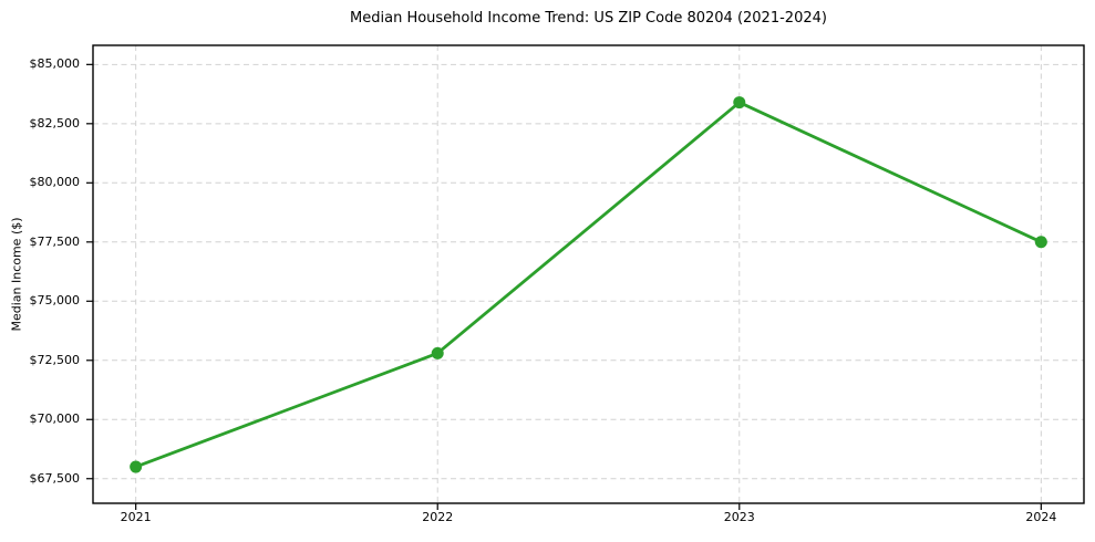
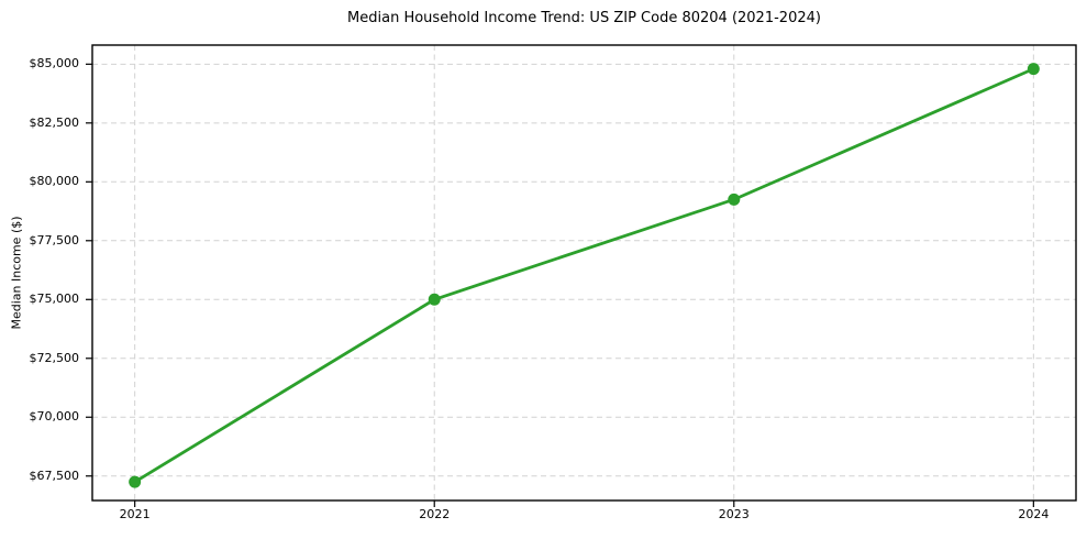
2021: $68000 -> $67200
2022: $72800 -> $75000
2023: $83400 -> $79200
2024: $77500 -> $84800
